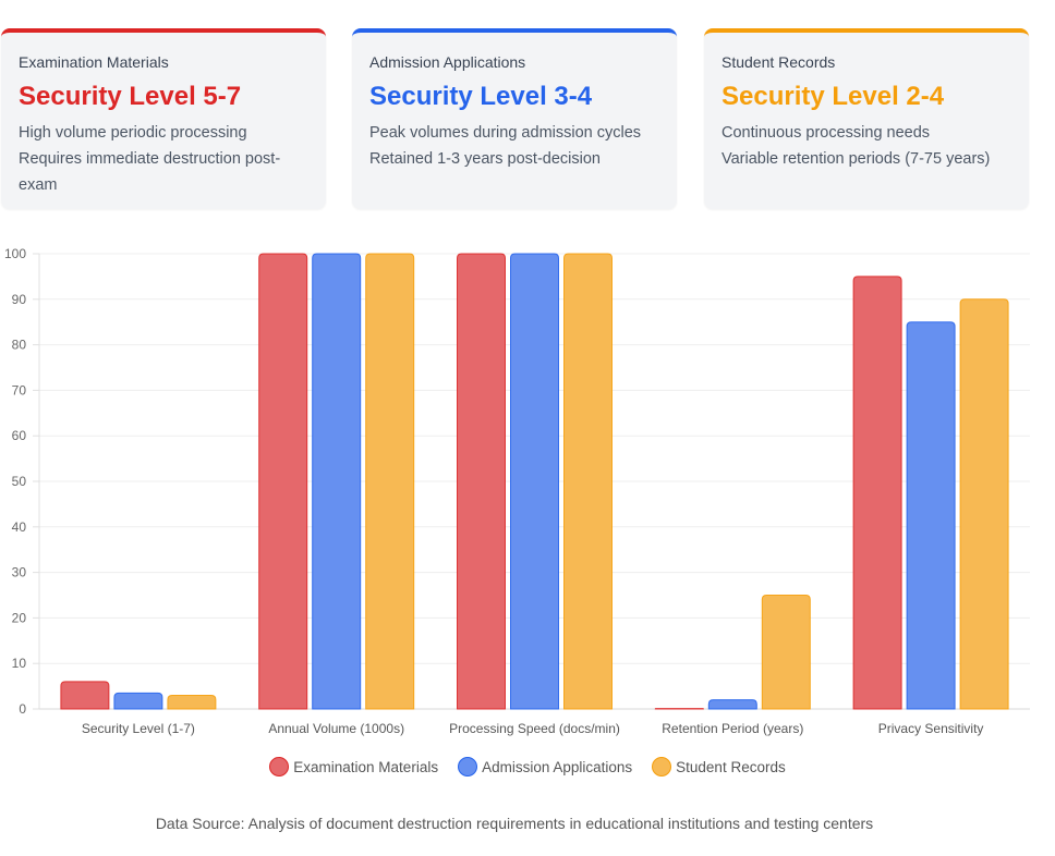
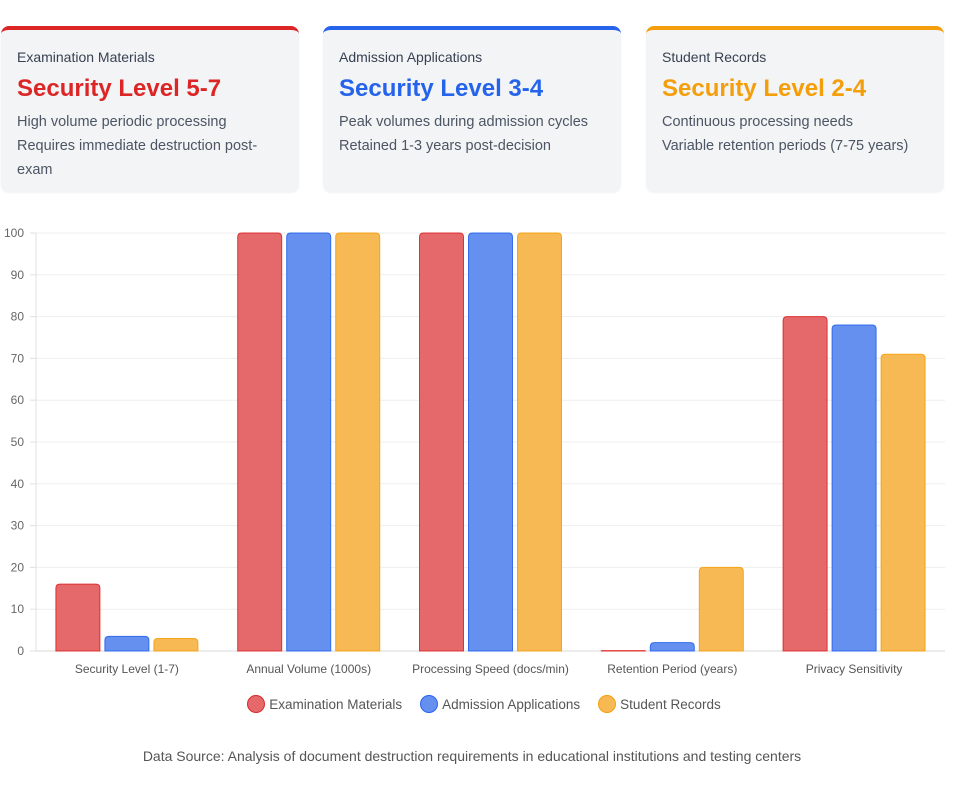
Examination Materials/Security Level (1-7): 6 -> 16
Student Records/Retention Period (years): 25 -> 20
Examination Materials/Privacy Sensitivity: 95 -> 80
Admission Applications/Privacy Sensitivity: 85 -> 78
Student Records/Privacy Sensitivity: 90 -> 71
